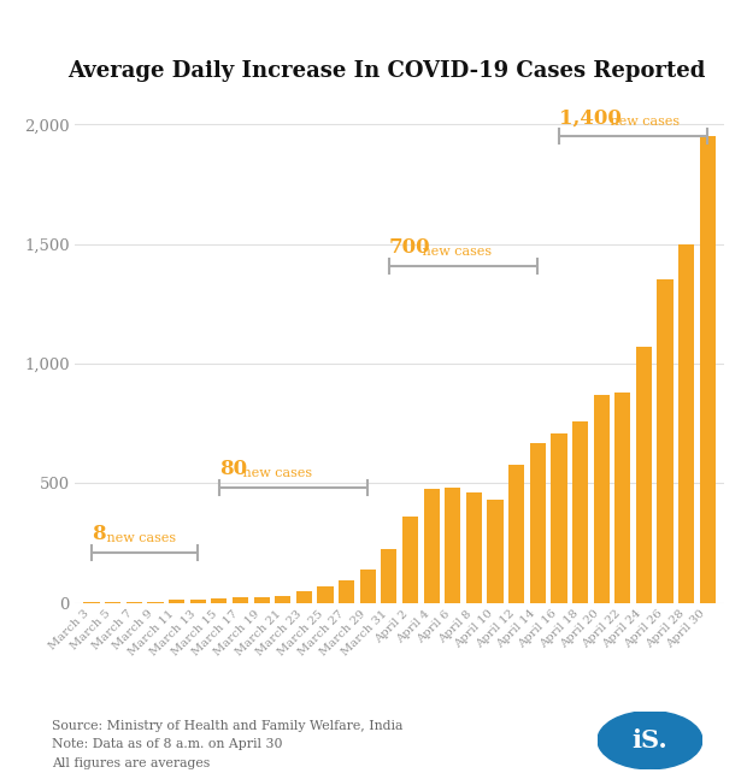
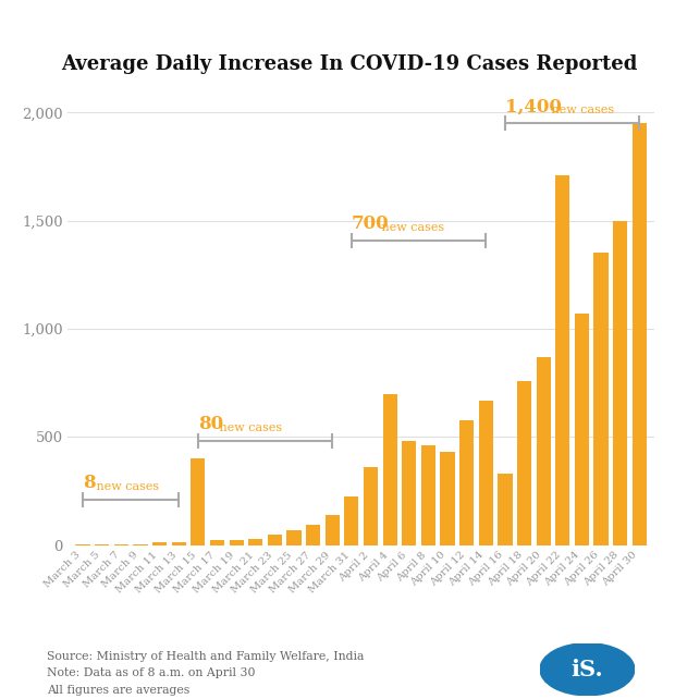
March 15: 20 -> 400
April 4: 480 -> 700
April 16: 710 -> 330
April 22: 880 -> 1,710
